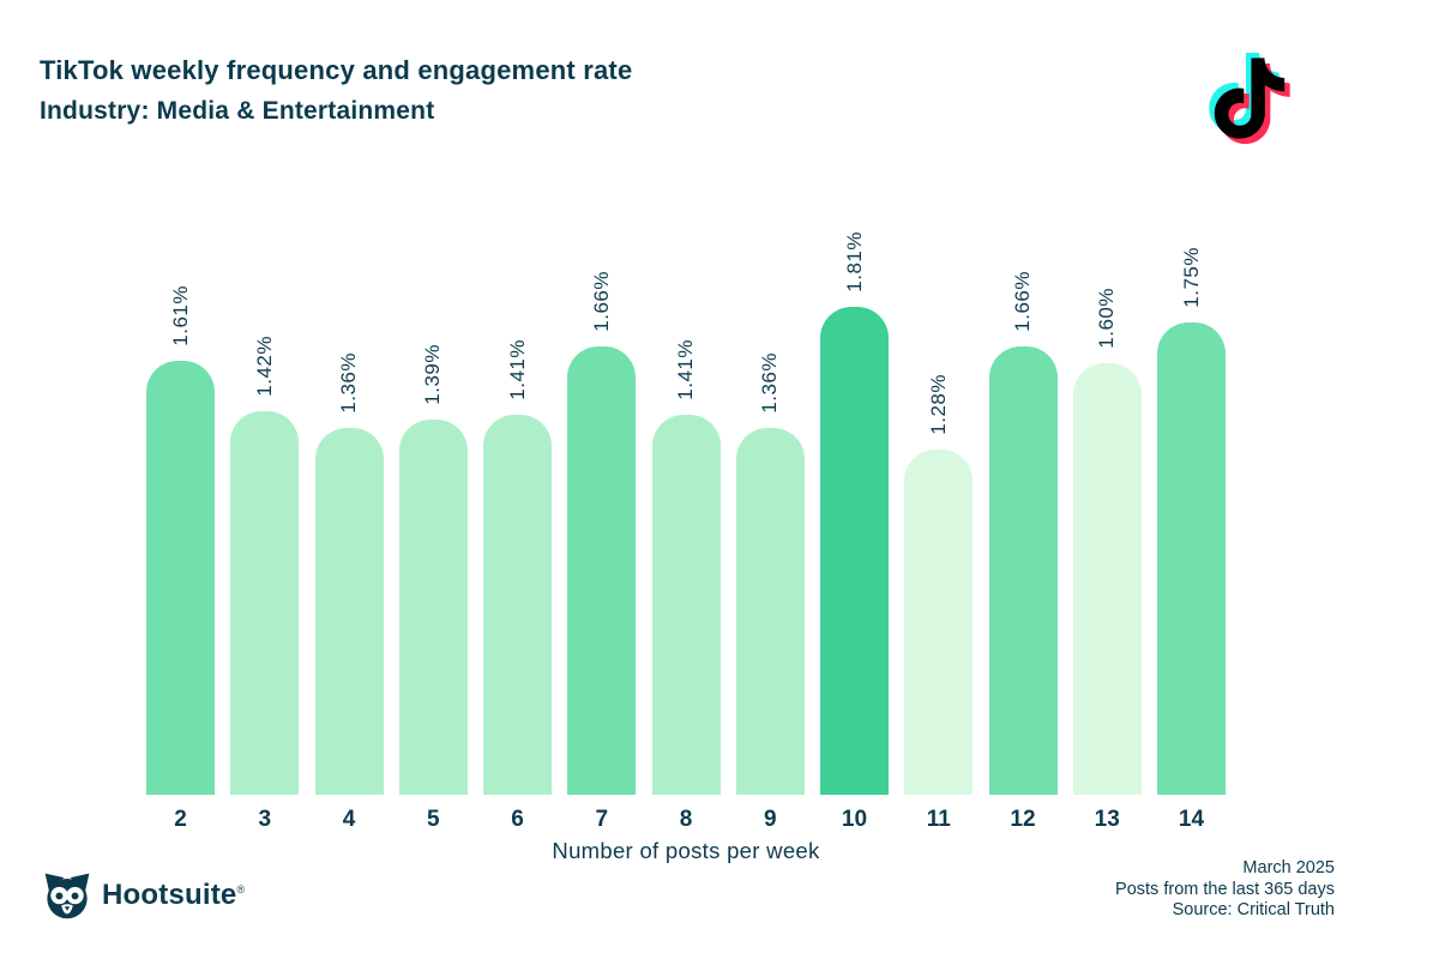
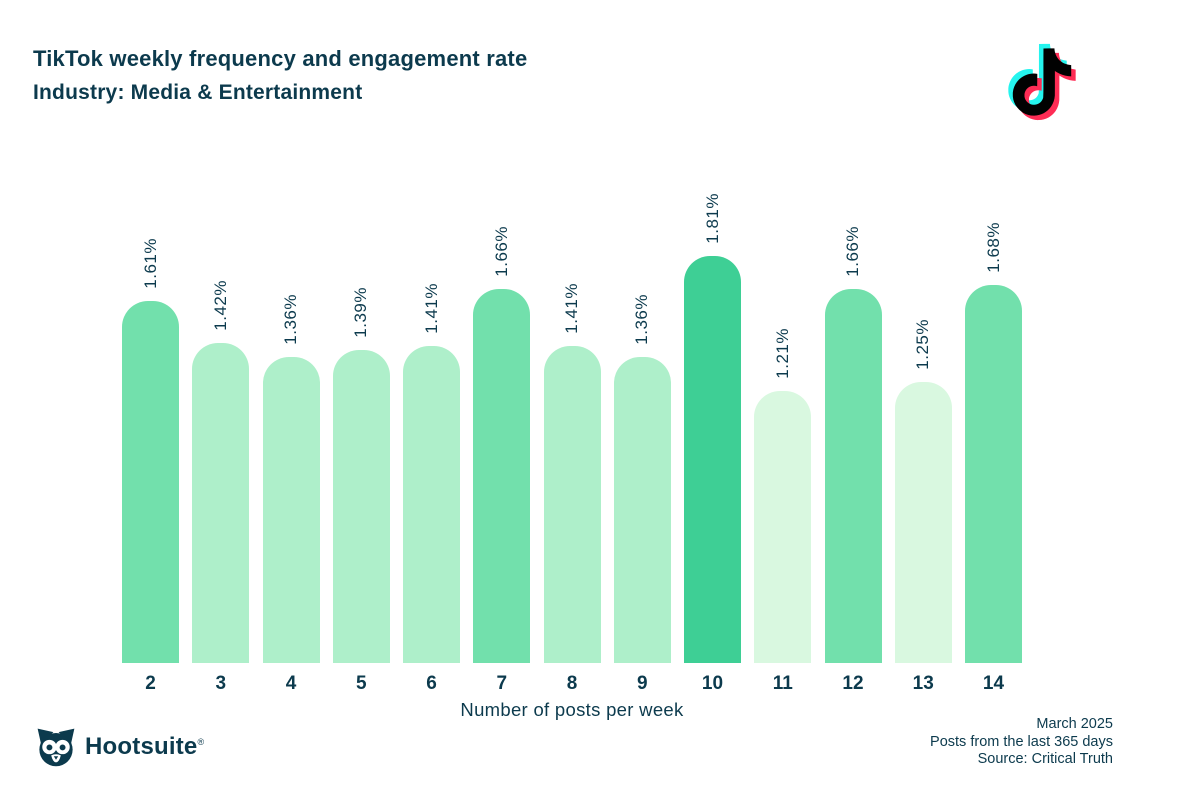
11: 1.28% -> 1.21%
13: 1.60% -> 1.25%
14: 1.75% -> 1.68%
